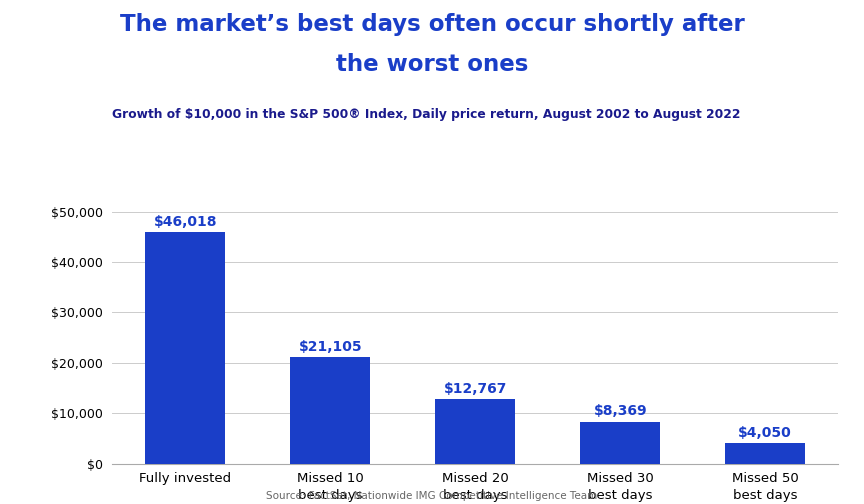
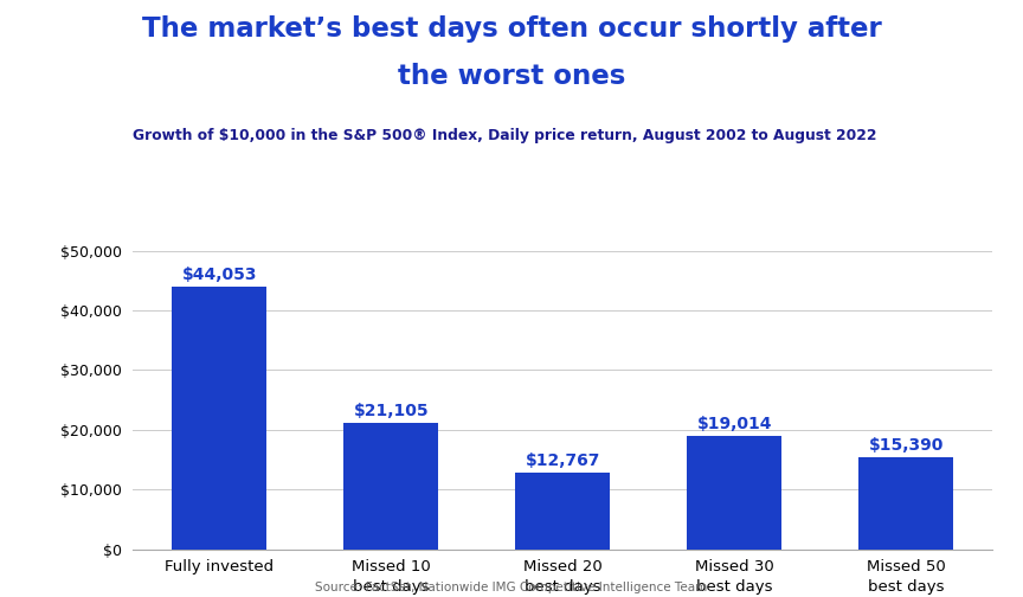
Fully invested: $46,018 -> $44,053
Missed 30 best days: $8,369 -> $19,014
Missed 50 best days: $4,050 -> $15,390
